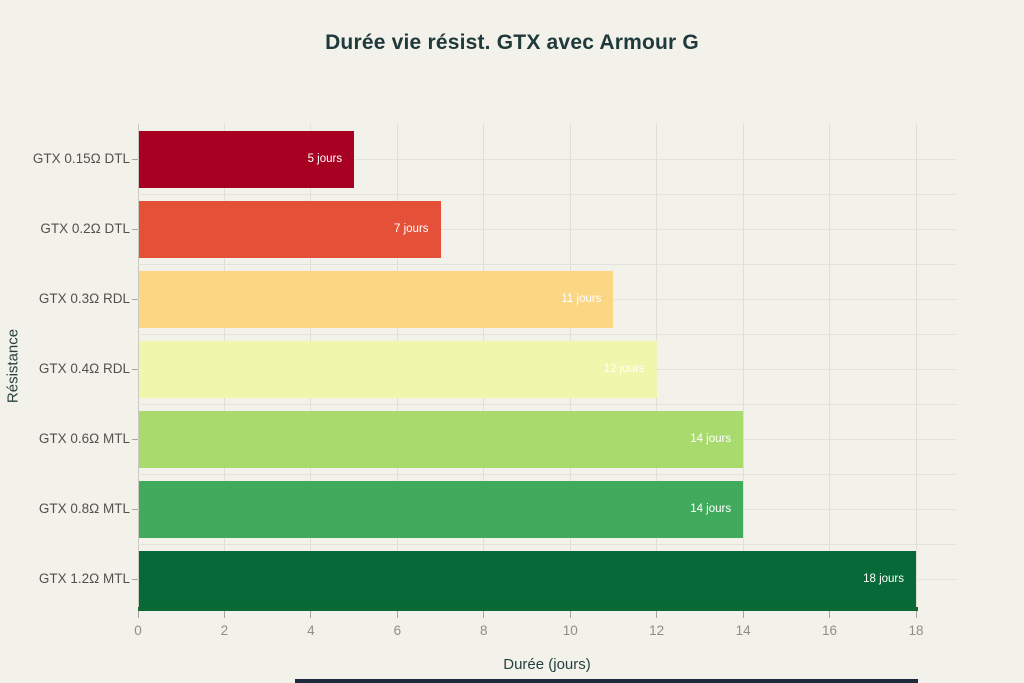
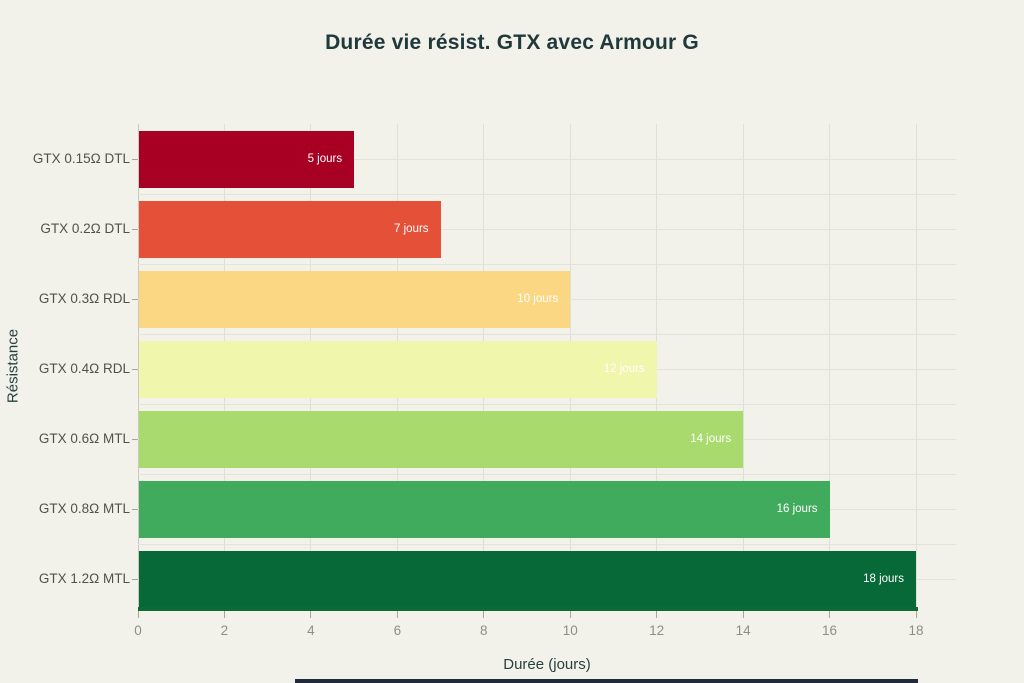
GTX 0.3Ω RDL: 11 -> 10
GTX 0.8Ω MTL: 14 -> 16
